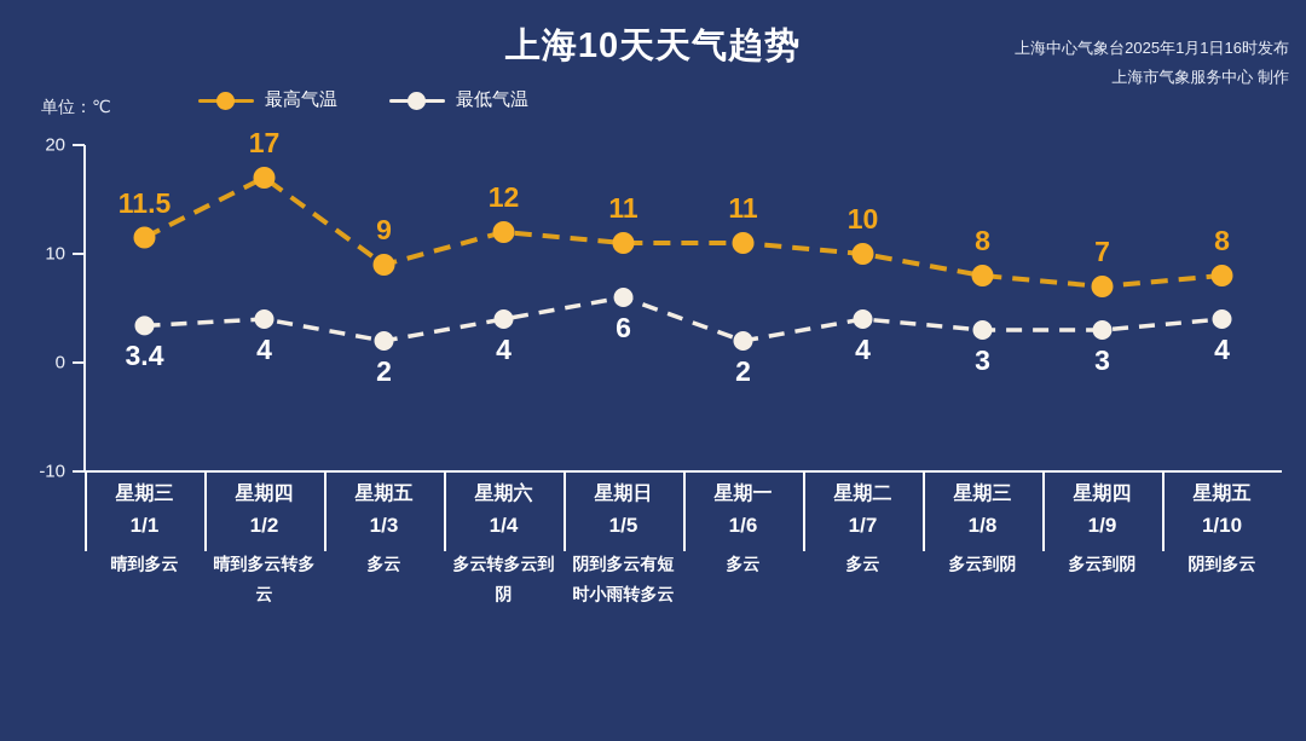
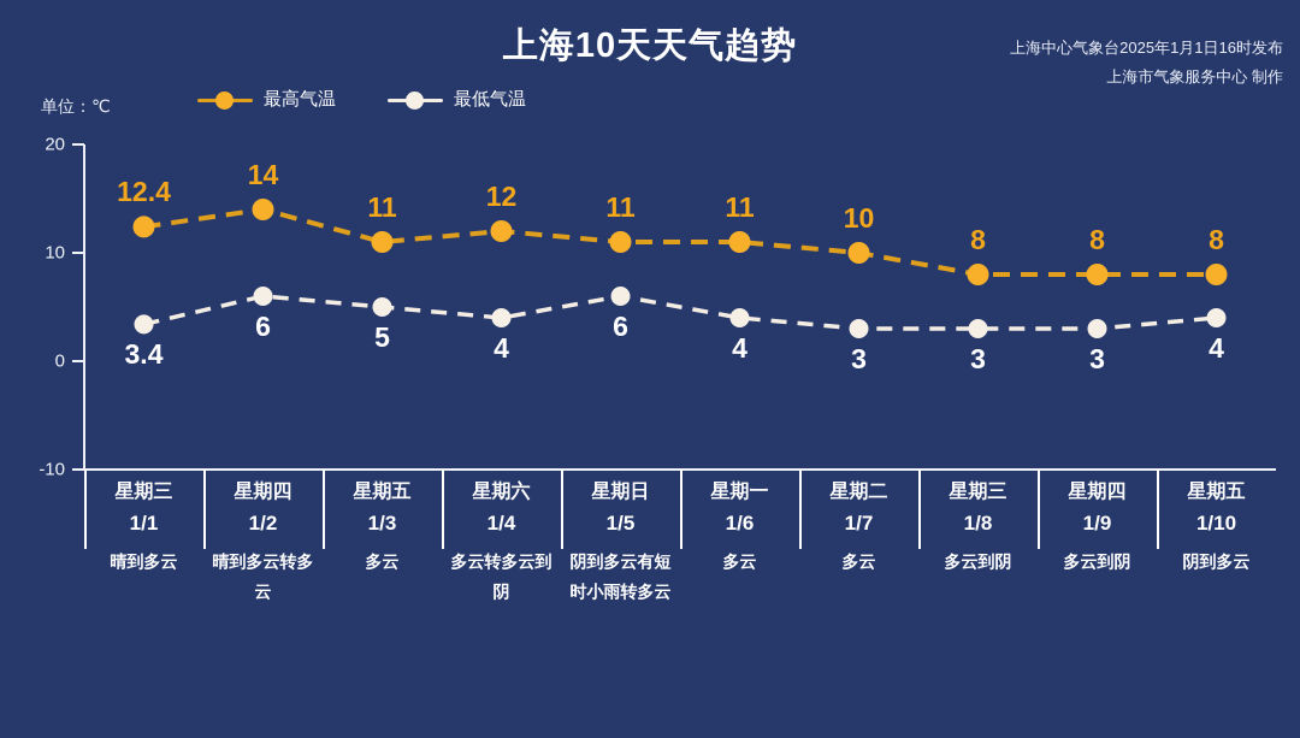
最高气温/1/1: 11.5 -> 12.4
最高气温/1/2: 17 -> 14
最低气温/1/2: 4 -> 6
最高气温/1/3: 9 -> 11
最低气温/1/3: 2 -> 5
最低气温/1/6: 2 -> 4
最低气温/1/7: 4 -> 3
最高气温/1/9: 7 -> 8
